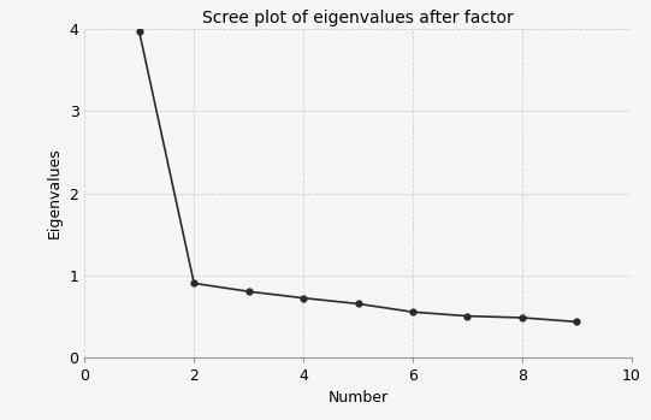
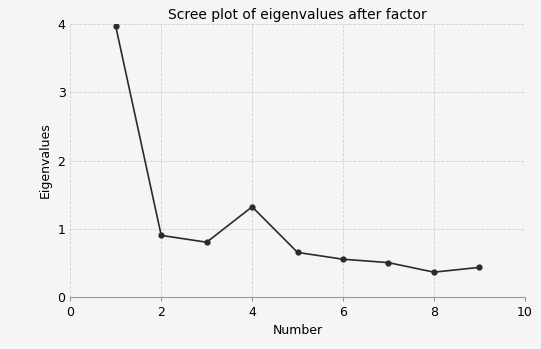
4: 0.72 -> 1.32
8: 0.48 -> 0.36
